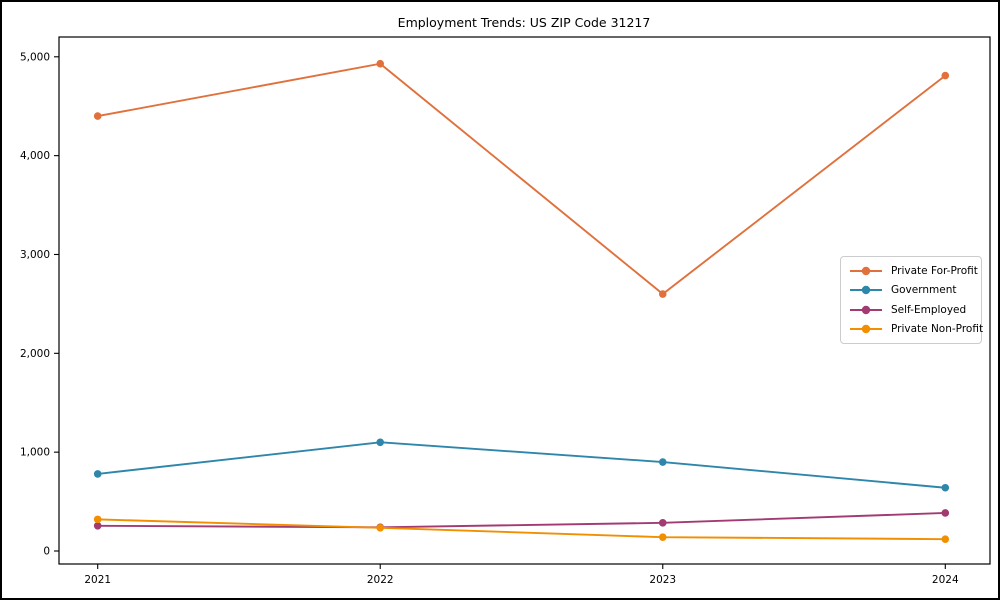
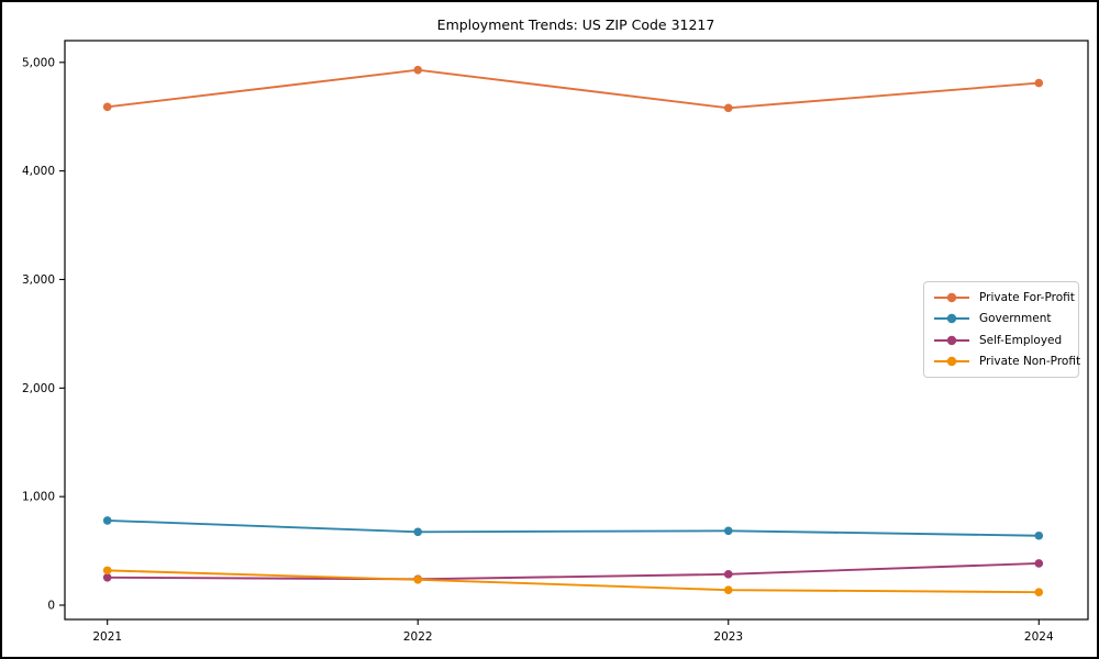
Private For-Profit/2021: 4400 -> 4600
Government/2022: 1100 -> 700
Private For-Profit/2023: 2600 -> 4600
Government/2023: 900 -> 700
